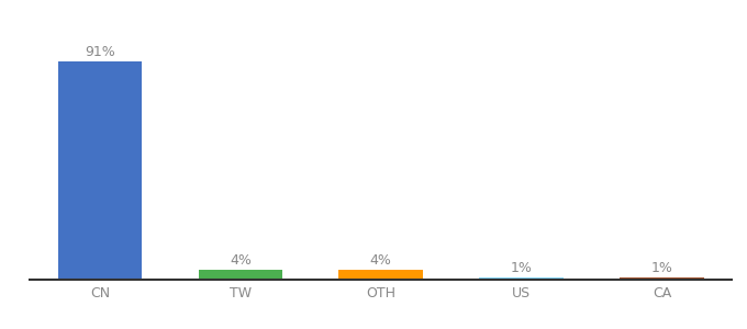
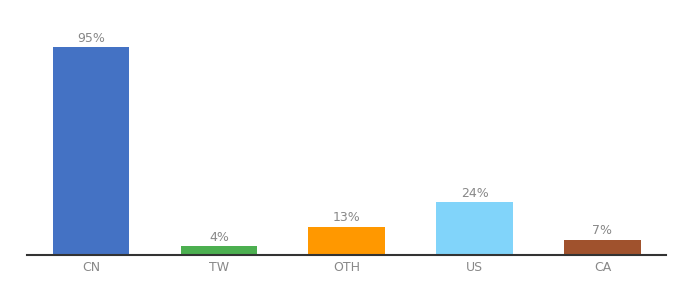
CN: 91% -> 95%
OTH: 4% -> 13%
US: 1% -> 24%
CA: 1% -> 7%
